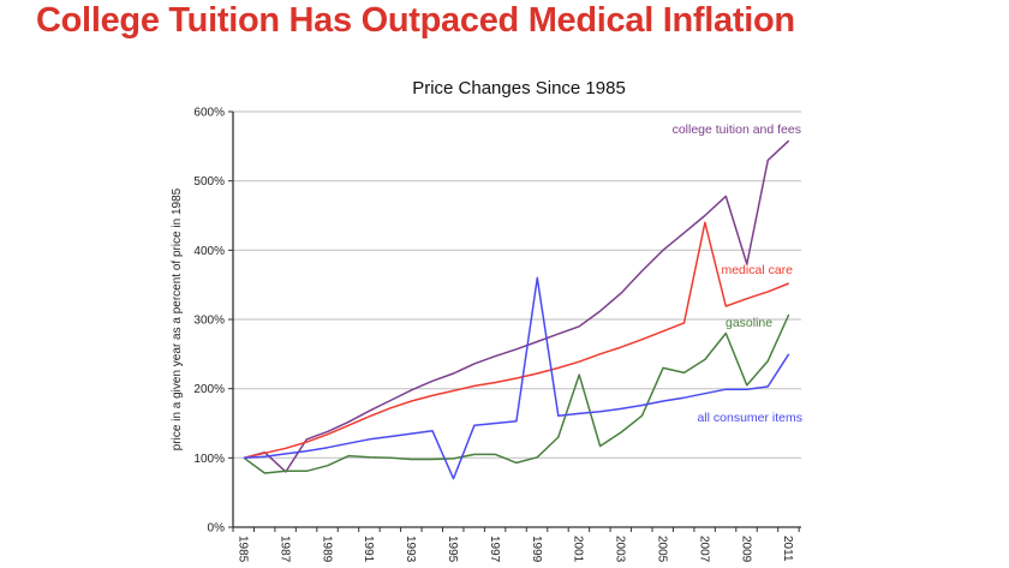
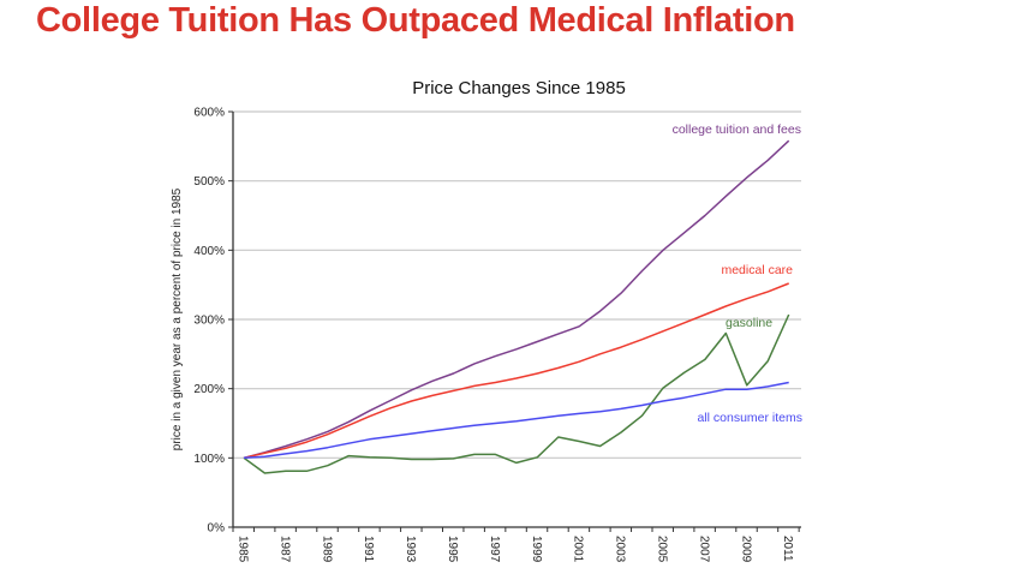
college tuition and fees/1987: 80% -> 120%
all consumer items/1995: 70% -> 140%
all consumer items/1999: 360% -> 160%
gasoline/2001: 220% -> 120%
gasoline/2005: 230% -> 200%
medical care/2007: 440% -> 310%
college tuition and fees/2009: 380% -> 500%
all consumer items/2011: 250% -> 210%
